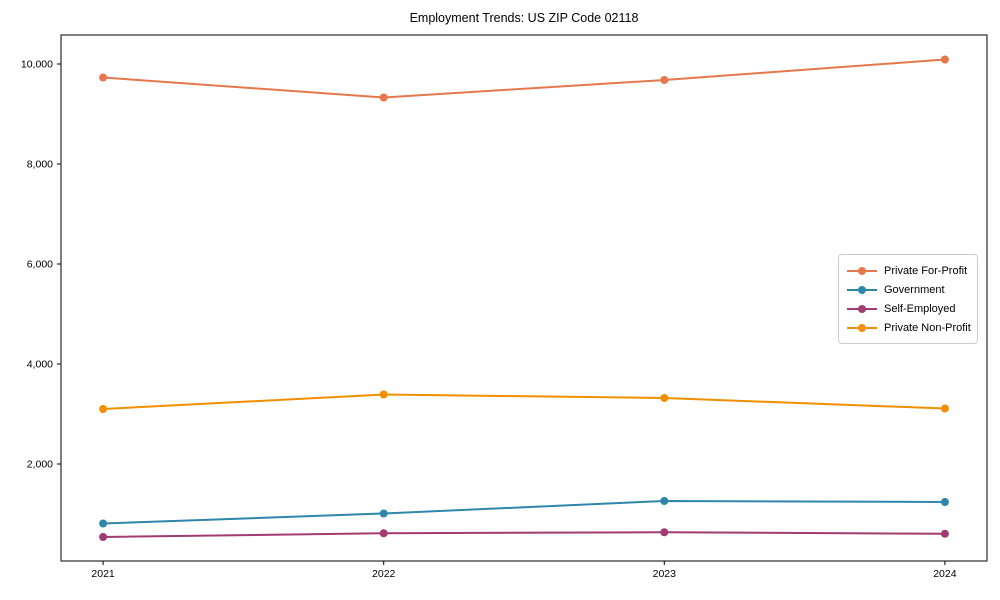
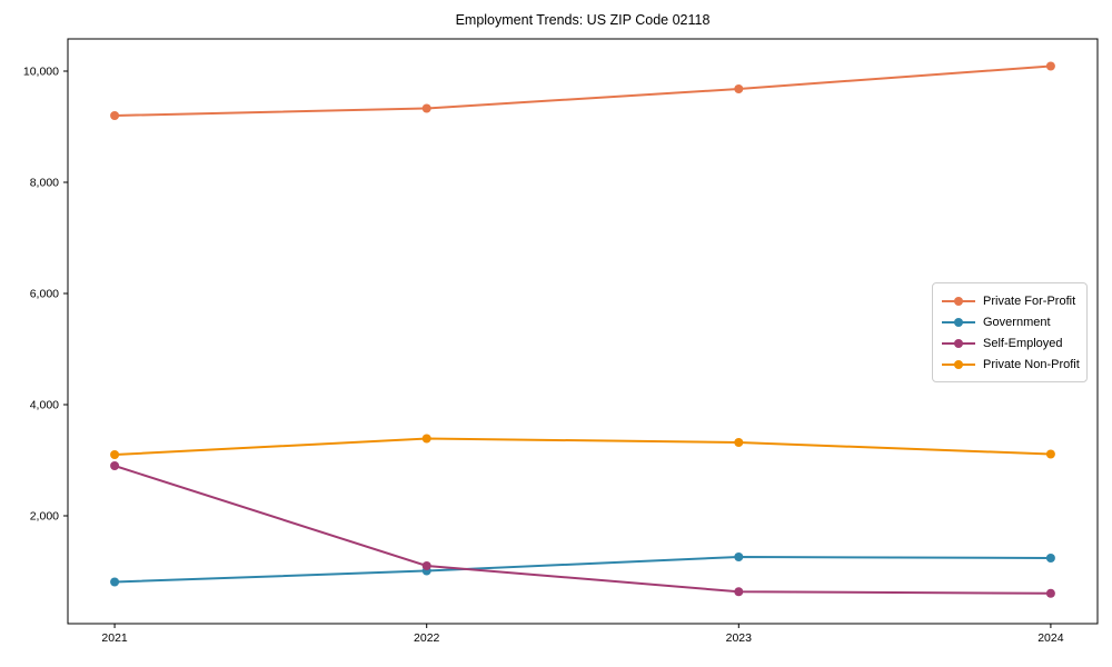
Private For-Profit/2021: 9700 -> 9200
Self-Employed/2021: 500 -> 2900
Self-Employed/2022: 600 -> 1100
